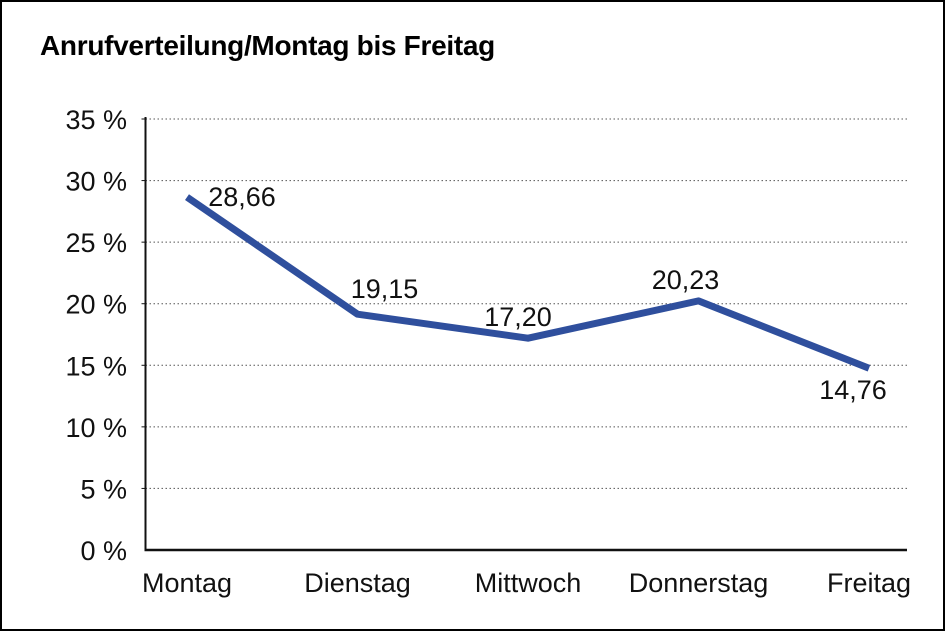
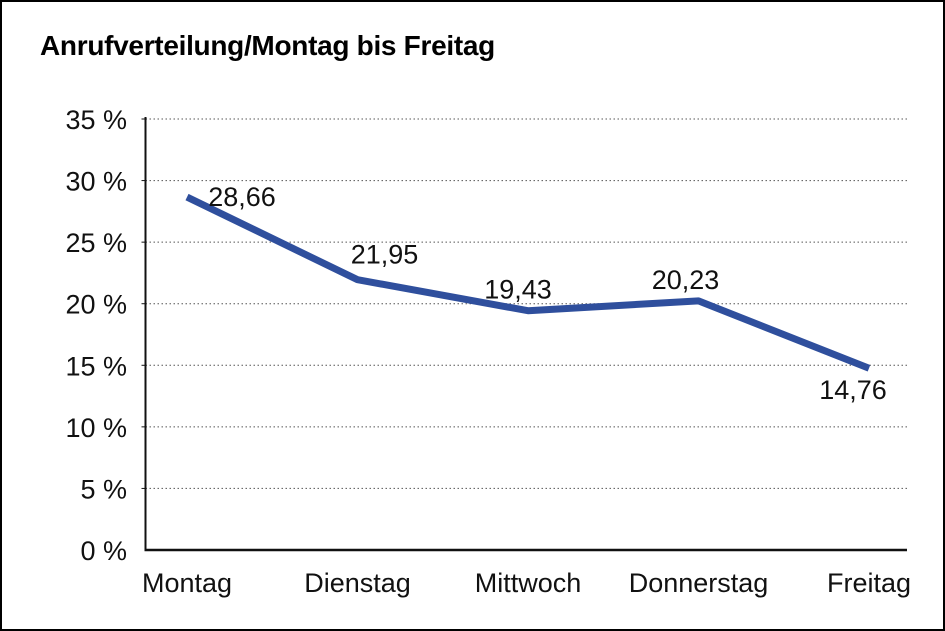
Dienstag: 19,15 -> 21,95
Mittwoch: 17,20 -> 19,43
